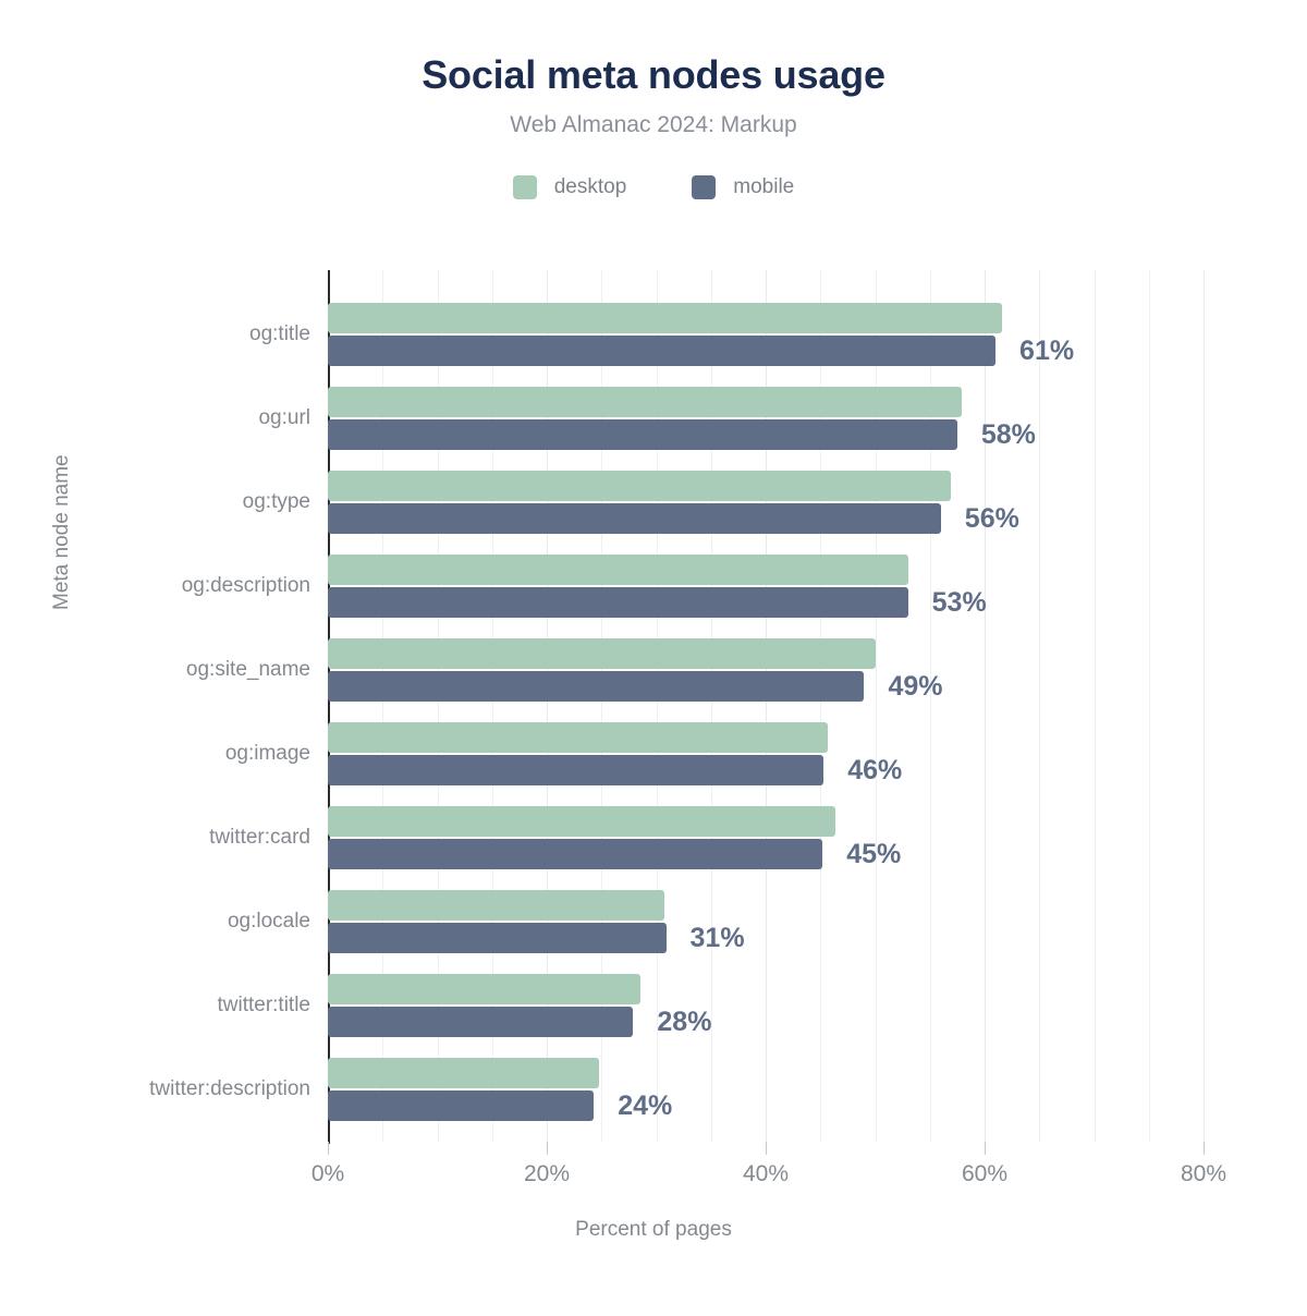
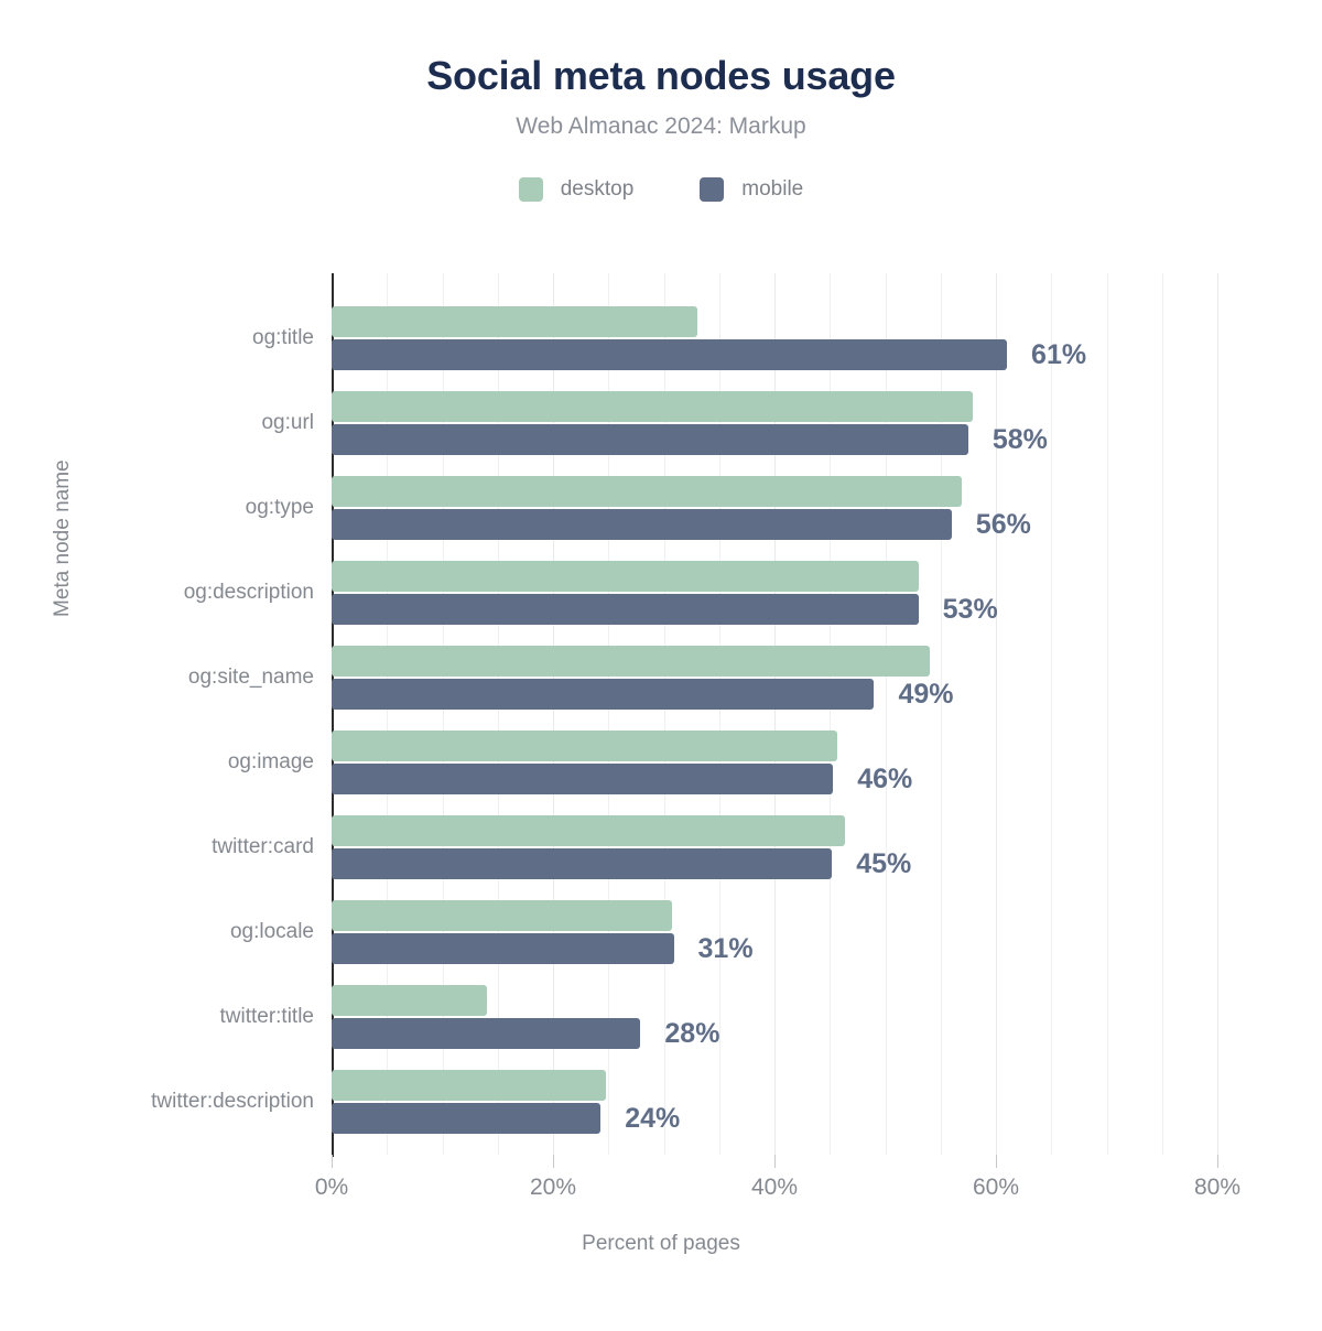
desktop/og:title: 62% -> 33%
desktop/og:site_name: 50% -> 54%
desktop/twitter:title: 29% -> 14%
